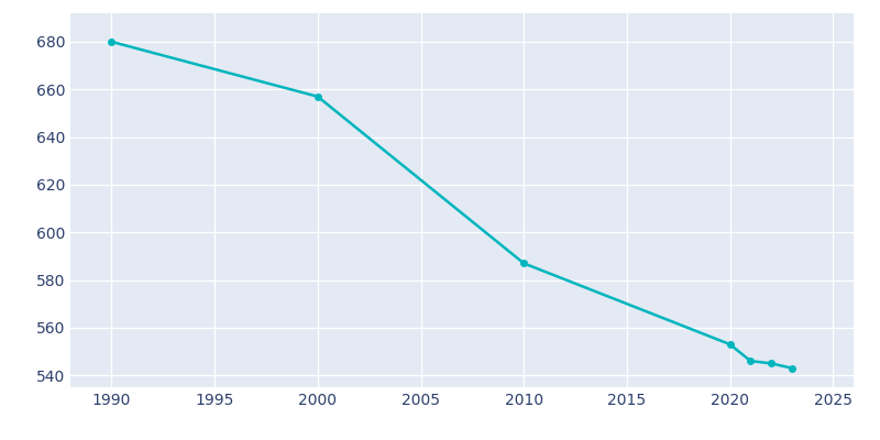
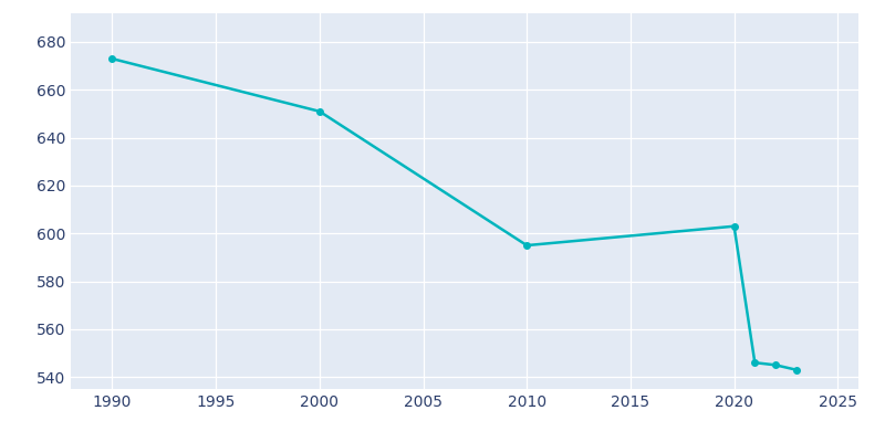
1990: 680 -> 673
2000: 657 -> 651
2010: 587 -> 595
2020: 553 -> 603
